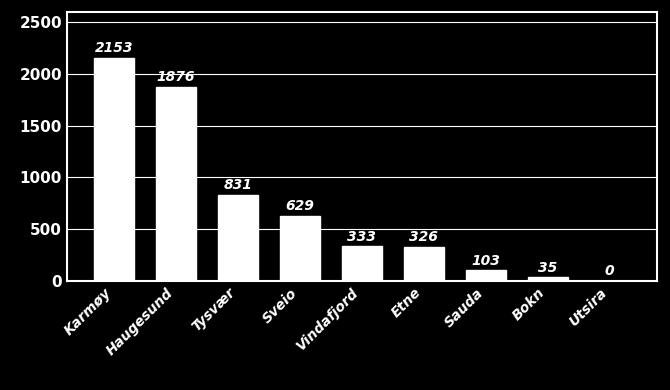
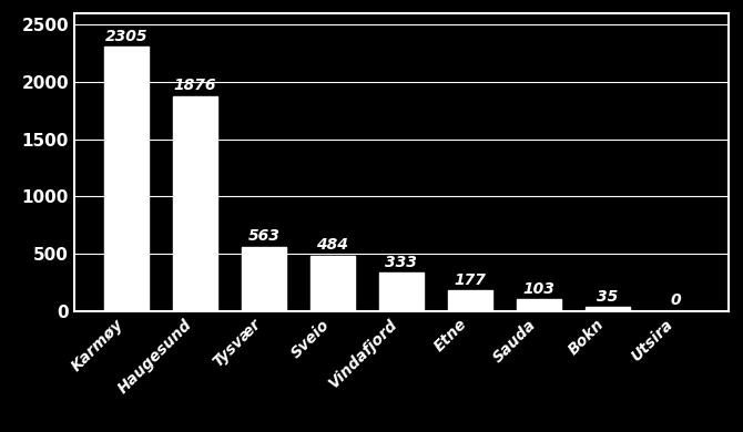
Karmøy: 2153 -> 2305
Tysvær: 831 -> 563
Sveio: 629 -> 484
Etne: 326 -> 177
